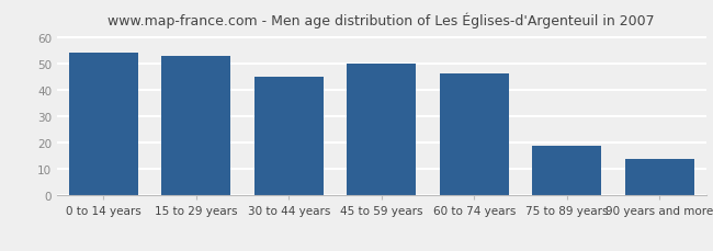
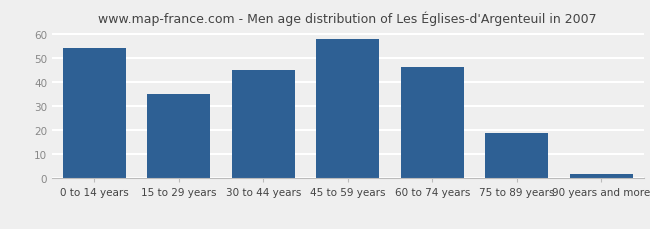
15 to 29 years: 53 -> 35
45 to 59 years: 50 -> 58
90 years and more: 14 -> 2
